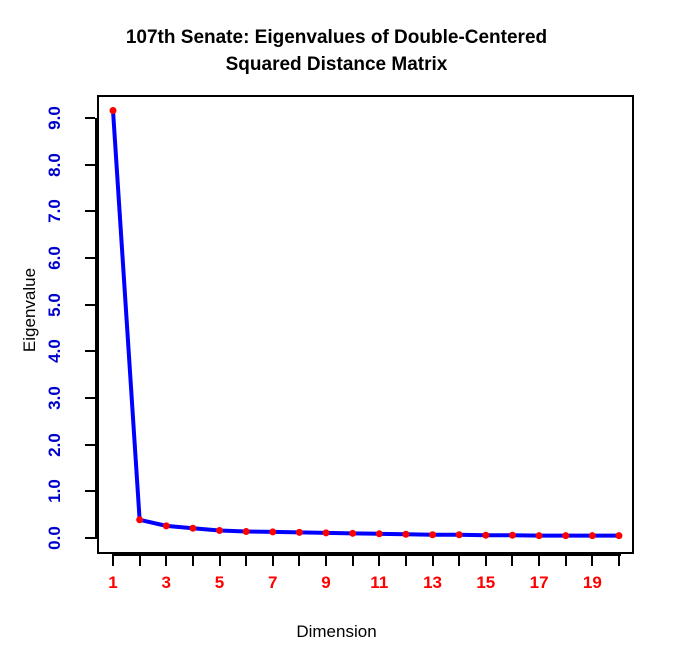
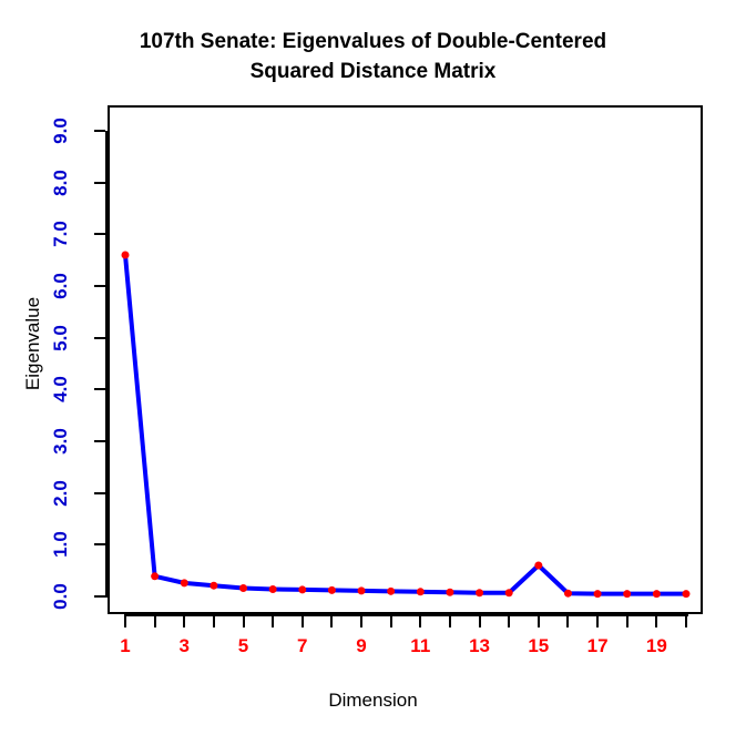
1: 9.2 -> 6.6
15: 0.1 -> 0.6
